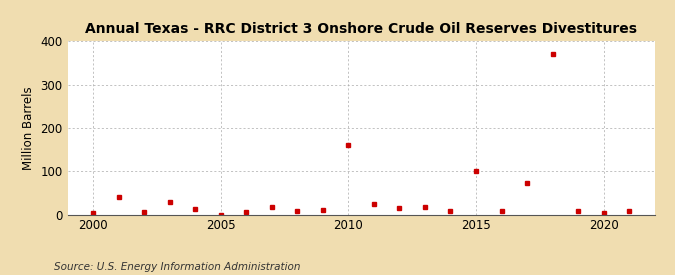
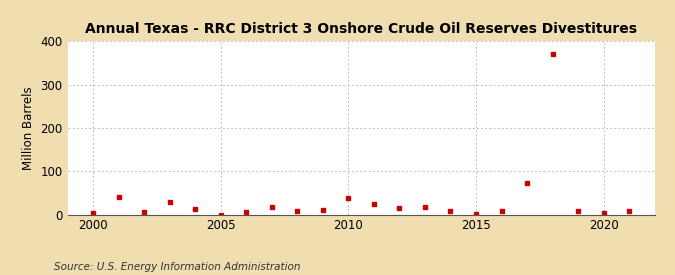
2010: 160 -> 38
2015: 100 -> 2
